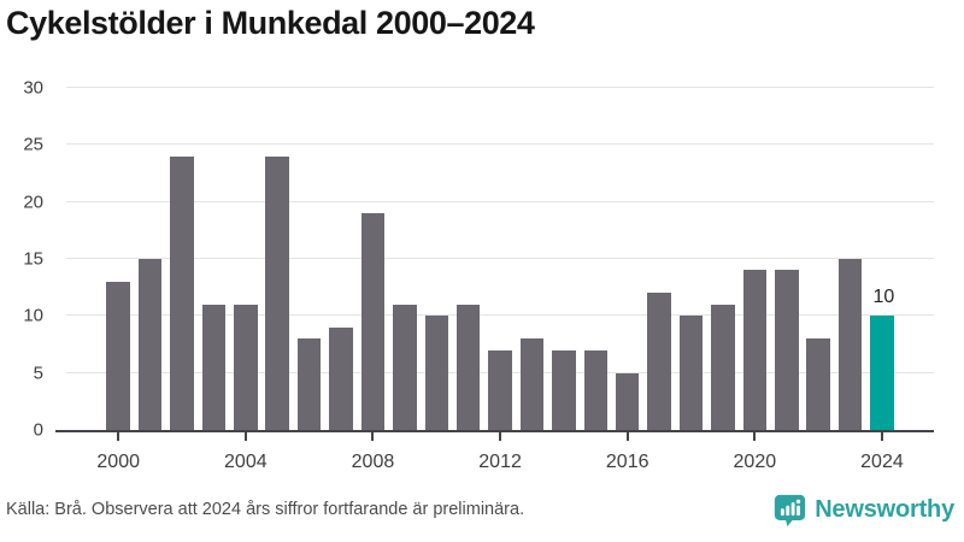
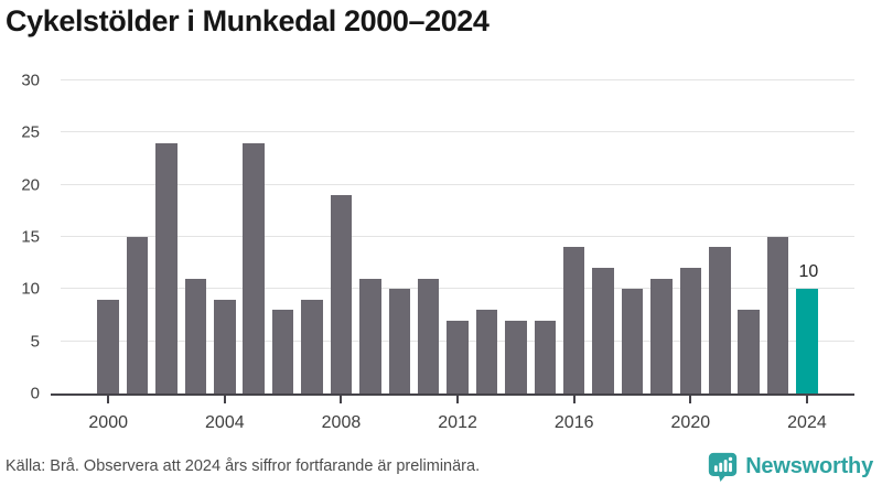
2000: 13 -> 9
2004: 11 -> 9
2016: 5 -> 14
2020: 14 -> 12
